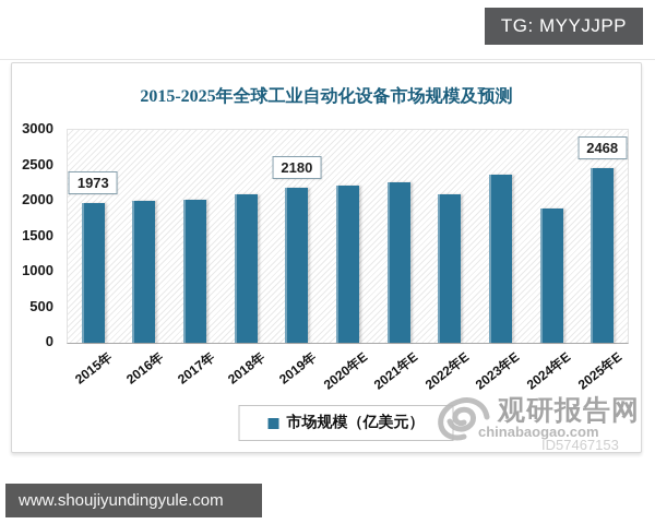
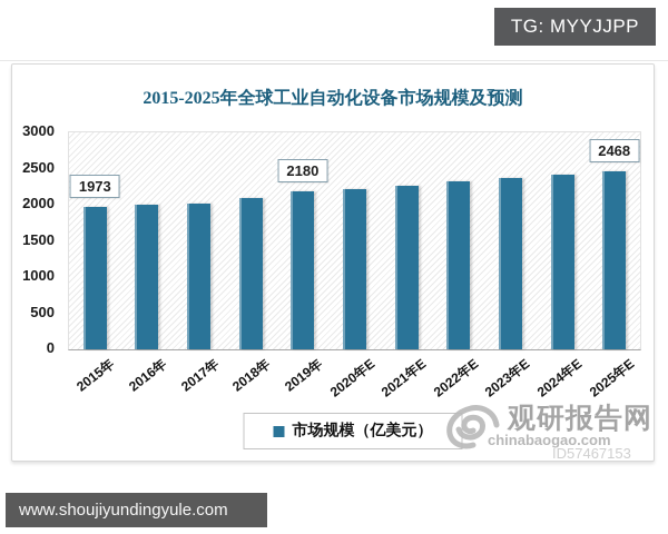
2022年E: 2100 -> 2300
2024年E: 1900 -> 2400
